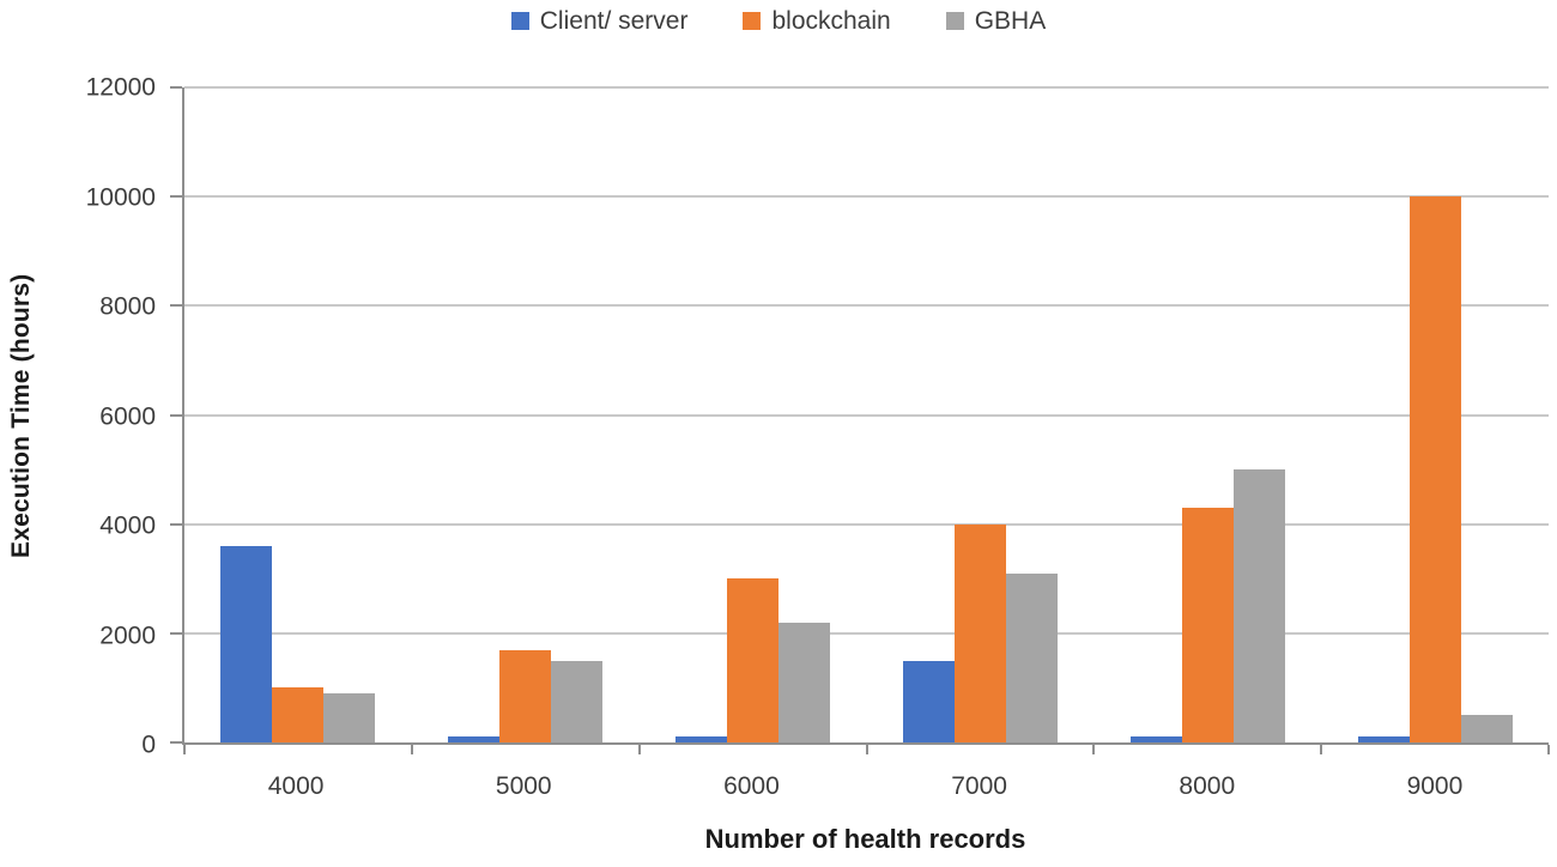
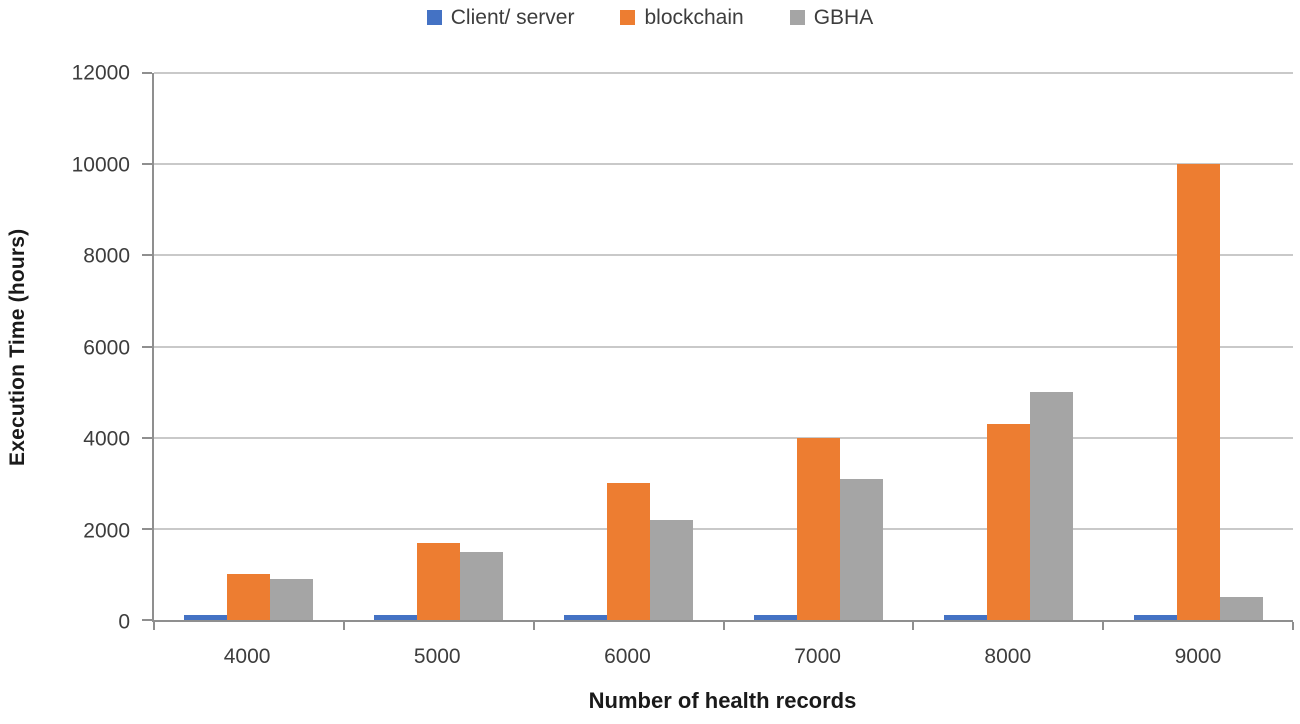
Client/ server/4000: 3600 -> 100
Client/ server/7000: 1500 -> 100
